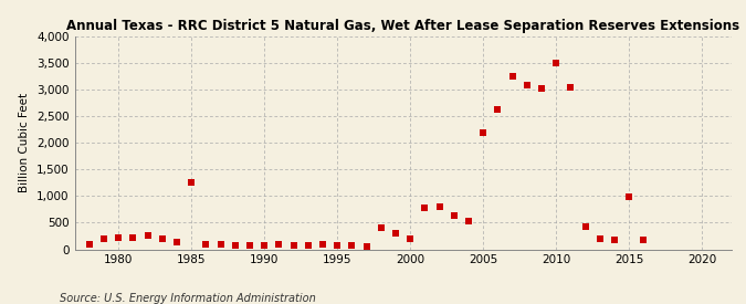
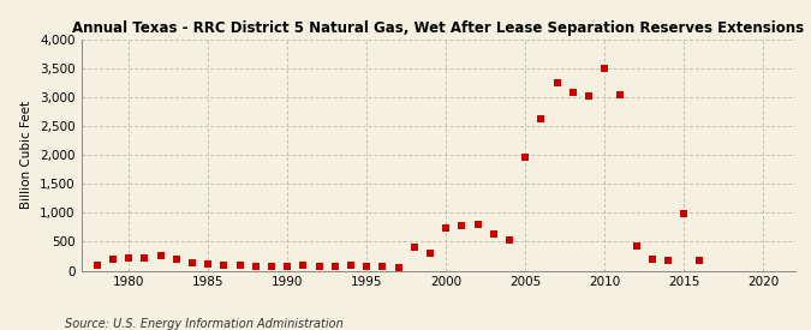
1985: 1,250 -> 110
2000: 200 -> 740
2005: 2,200 -> 1,960
